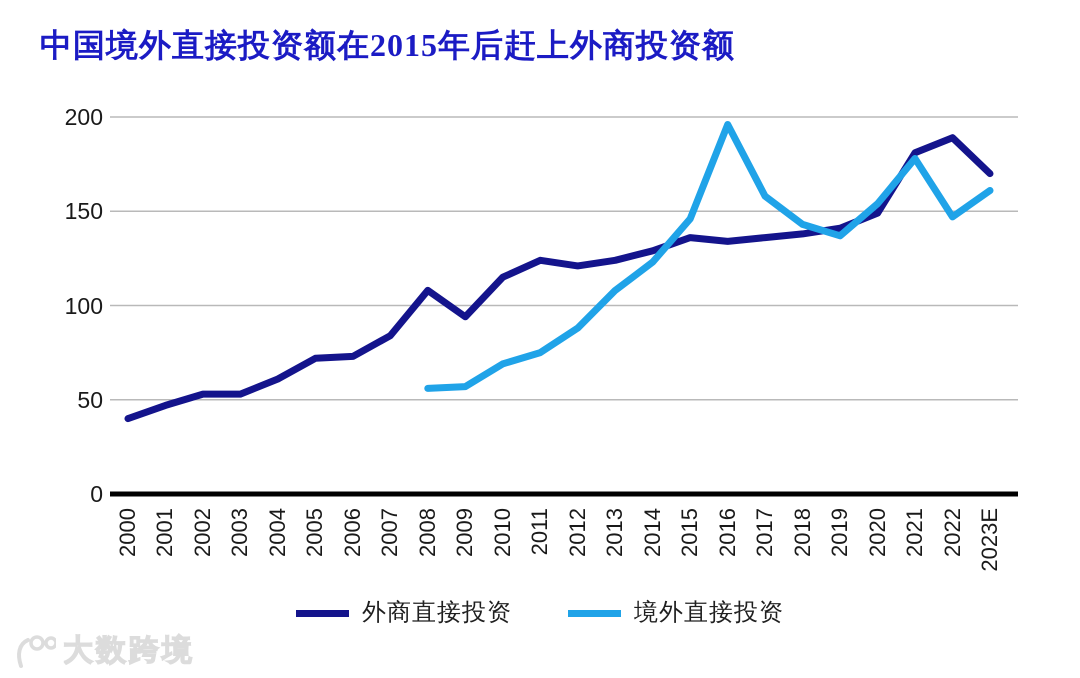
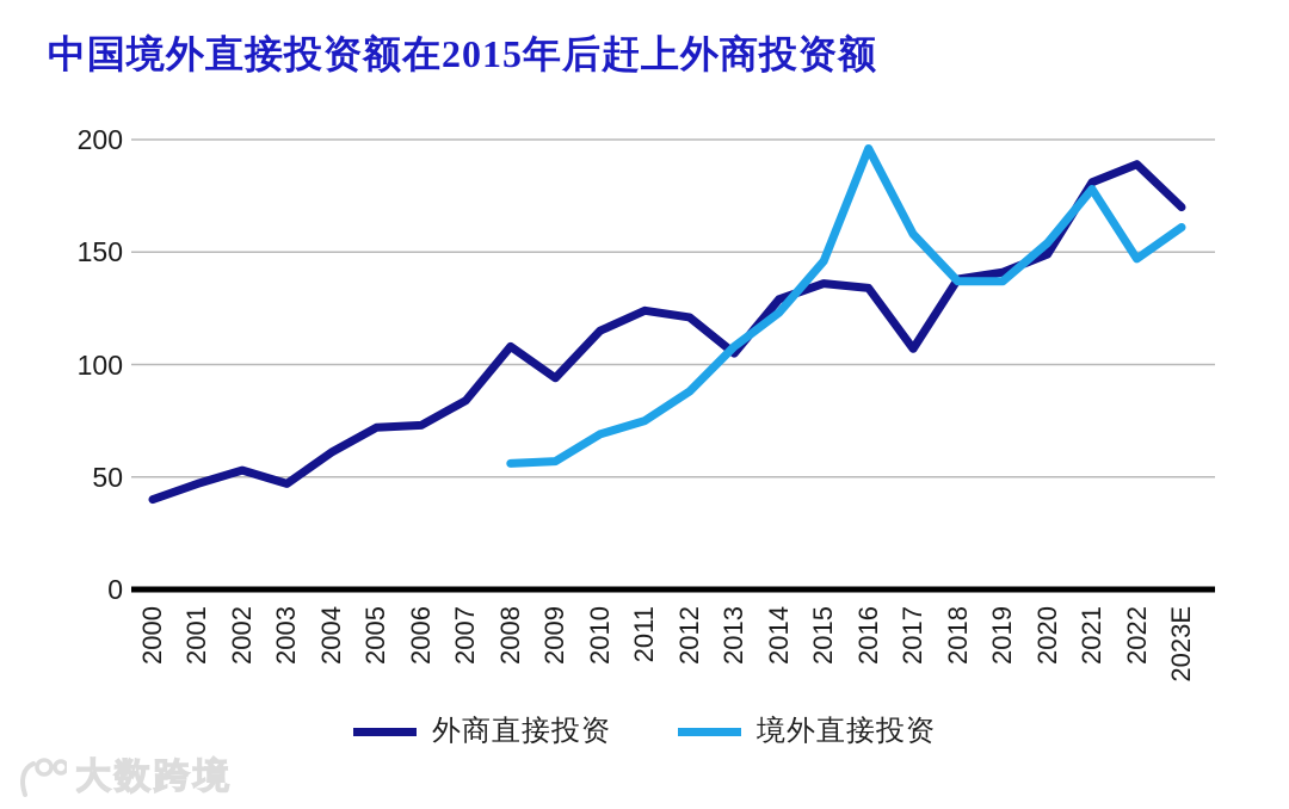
外商直接投资/2003: 53 -> 47
外商直接投资/2013: 124 -> 105
外商直接投资/2017: 136 -> 107
境外直接投资/2018: 143 -> 137
